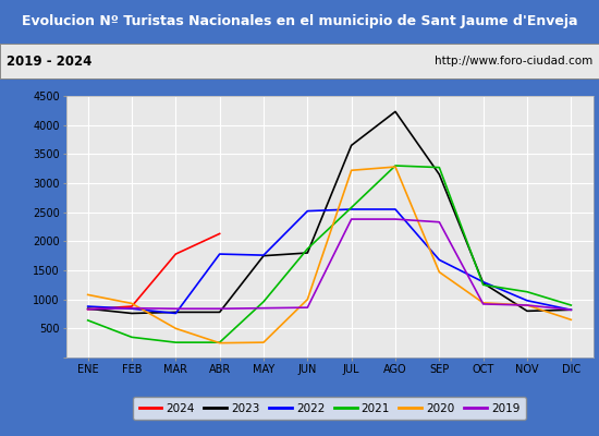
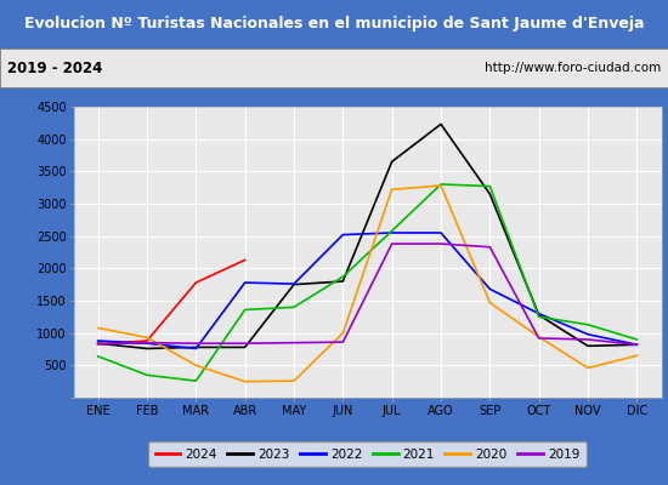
2021/ABR: 260 -> 1360
2021/MAY: 960 -> 1400
2020/NOV: 900 -> 460
